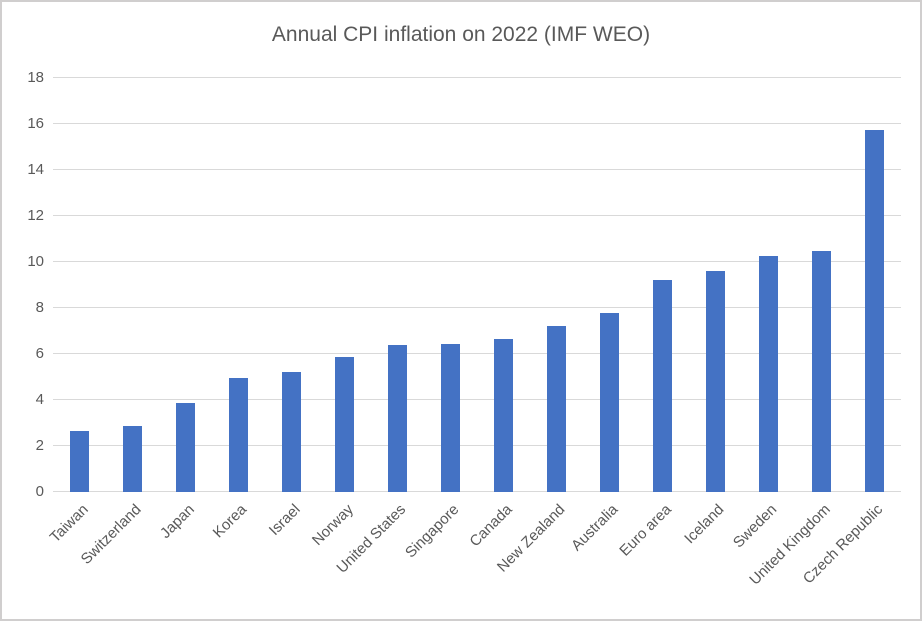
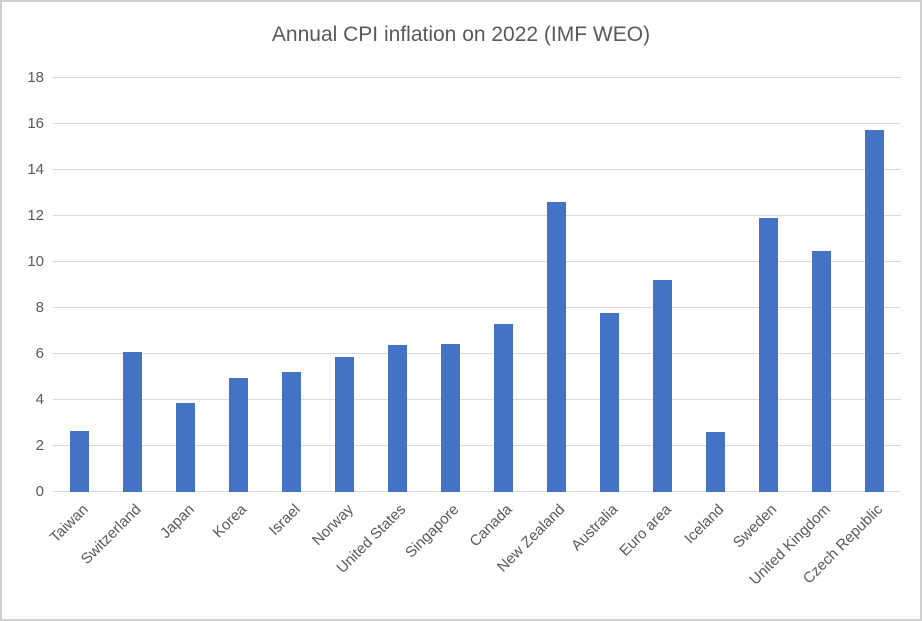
Switzerland: 2.9 -> 6.1
Canada: 6.7 -> 7.3
New Zealand: 7.2 -> 12.6
Iceland: 9.6 -> 2.6
Sweden: 10.2 -> 11.9
